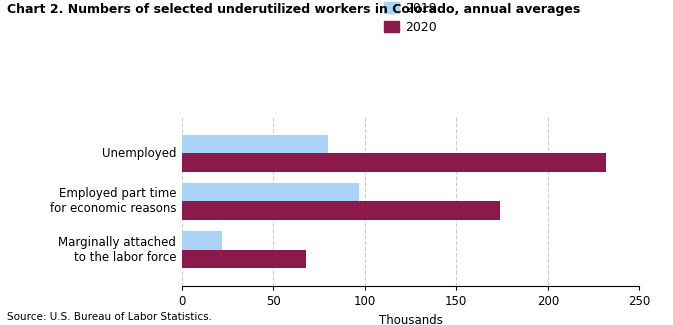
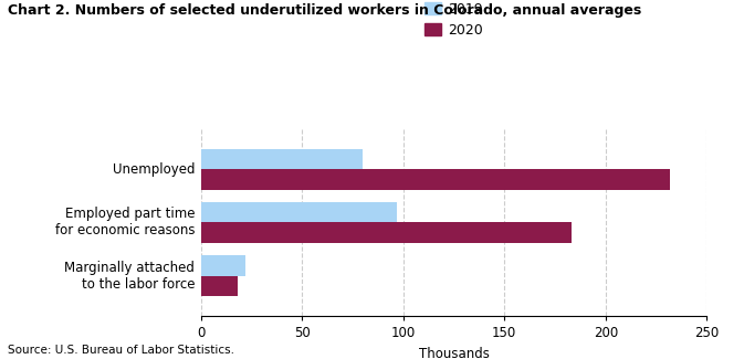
2020/Employed part time for economic reasons: 174 -> 183
2020/Marginally attached to the labor force: 68 -> 18
